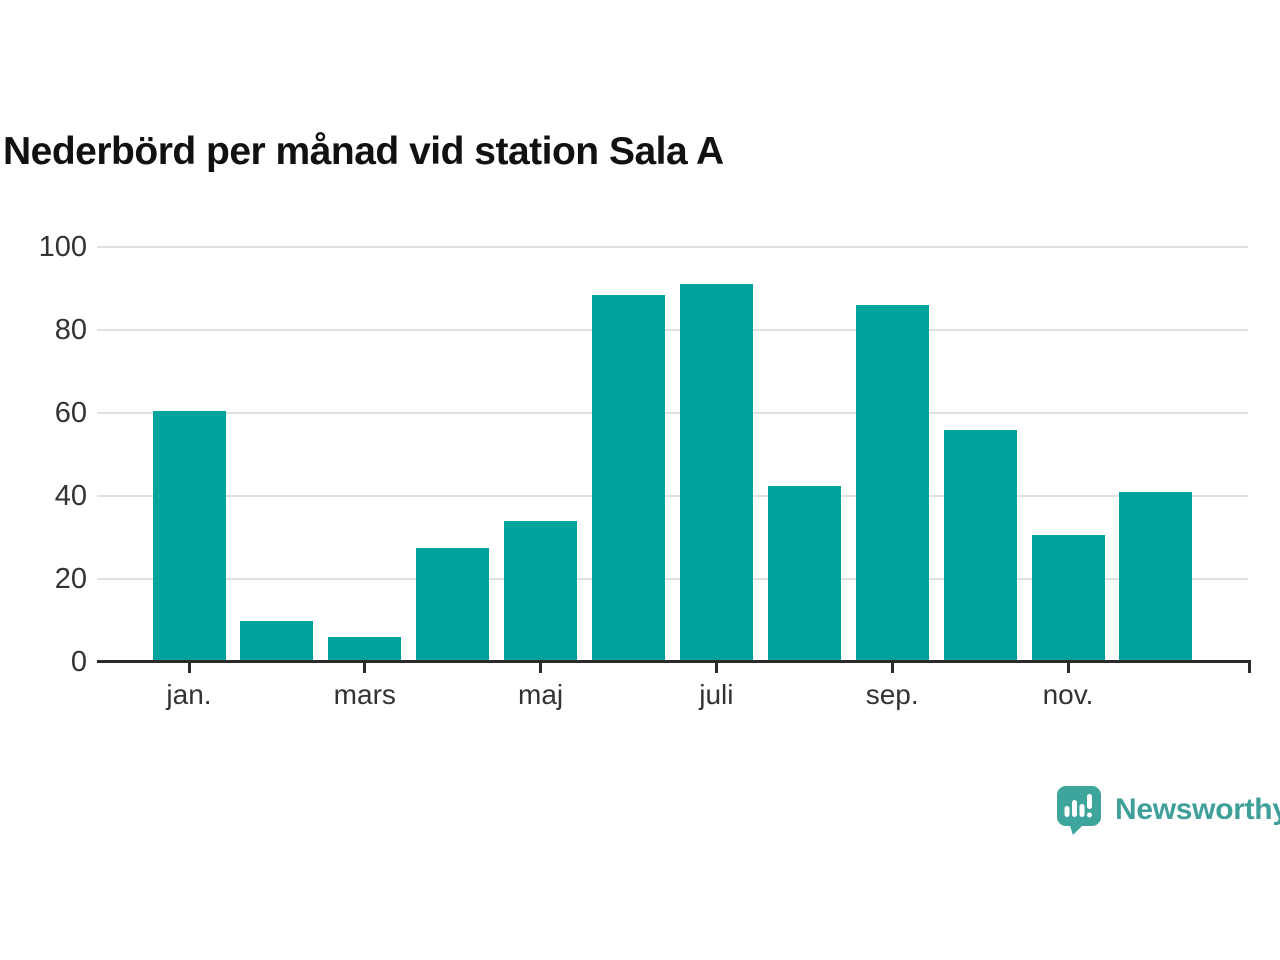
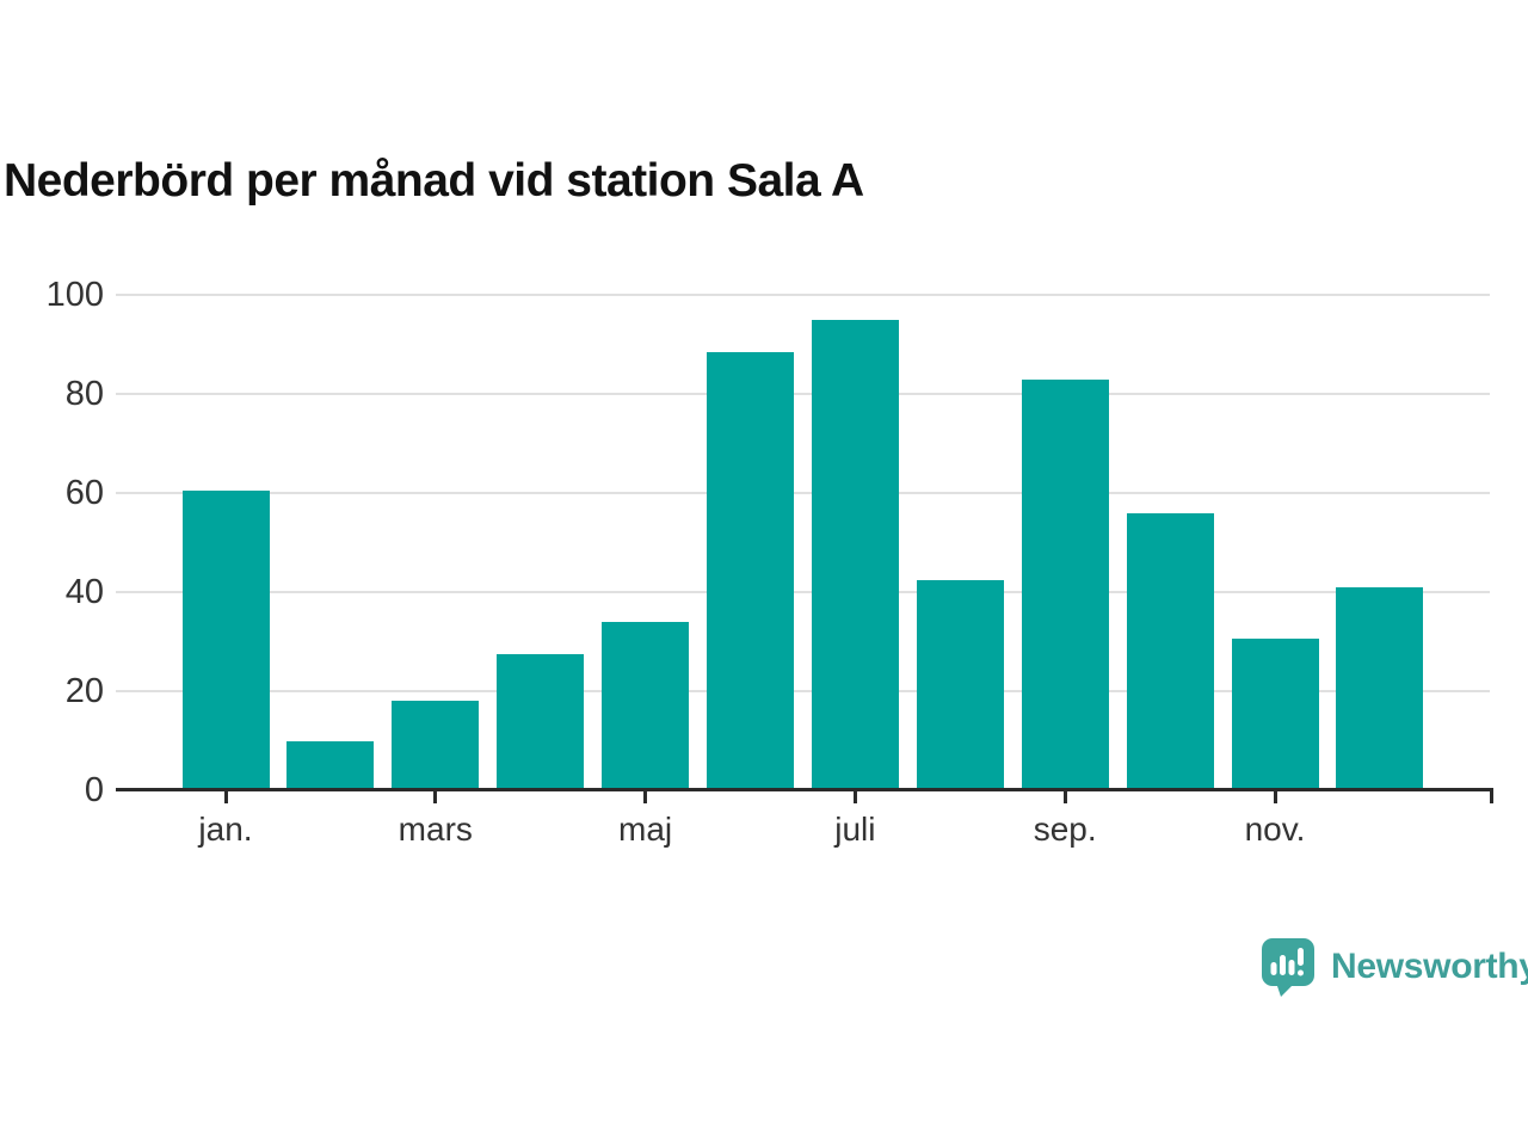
mars: 6 -> 18
juli: 91 -> 95
sep.: 86 -> 83
